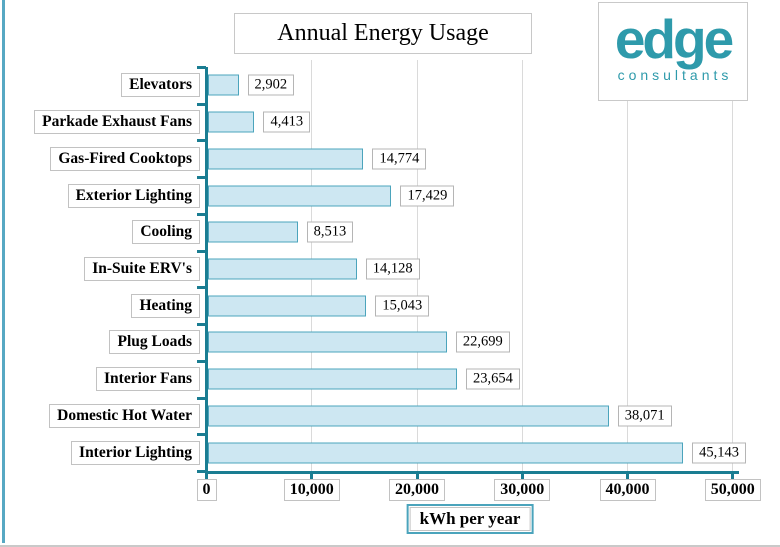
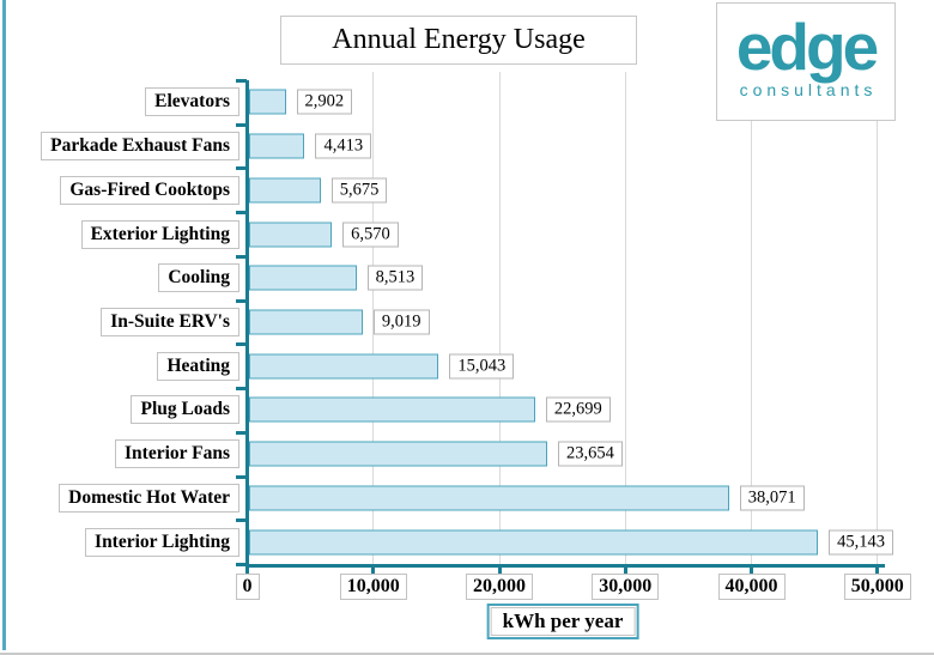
Gas-Fired Cooktops: 14,774 -> 5,675
Exterior Lighting: 17,429 -> 6,570
In-Suite ERV's: 14,128 -> 9,019
